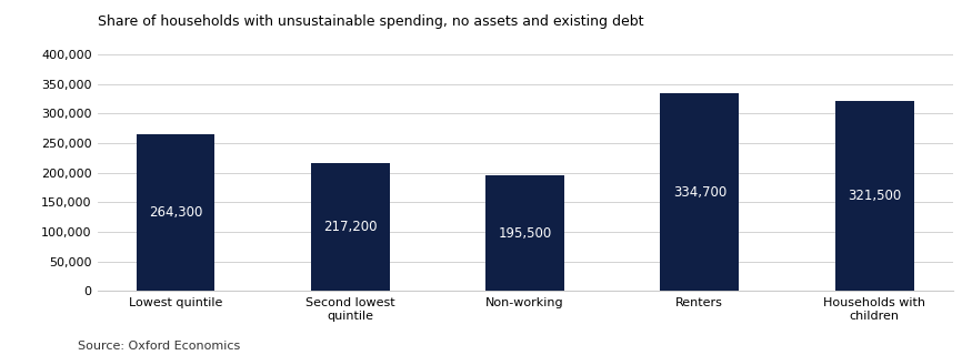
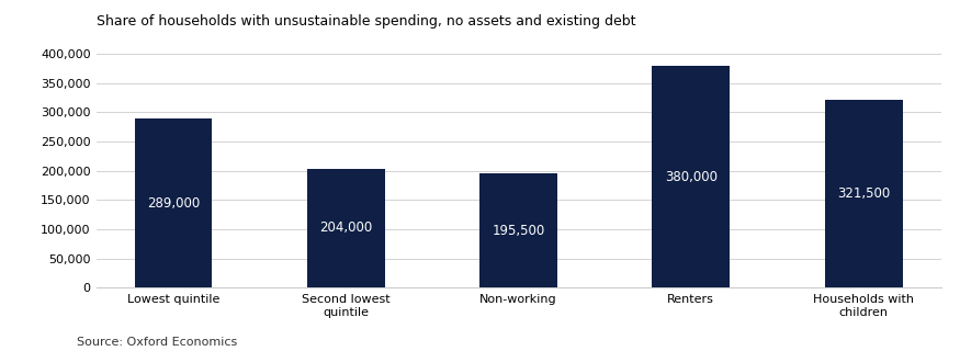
Lowest quintile: 264,300 -> 289,000
Second lowest quintile: 217,200 -> 204,000
Renters: 334,700 -> 380,000
